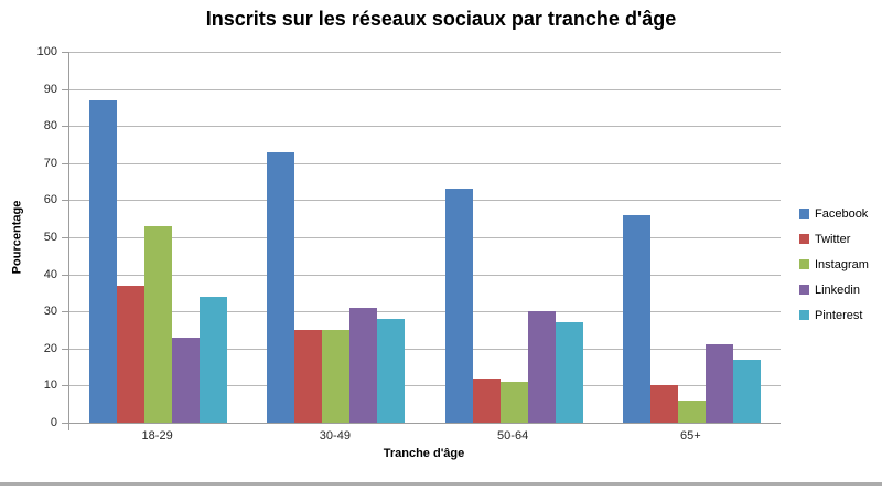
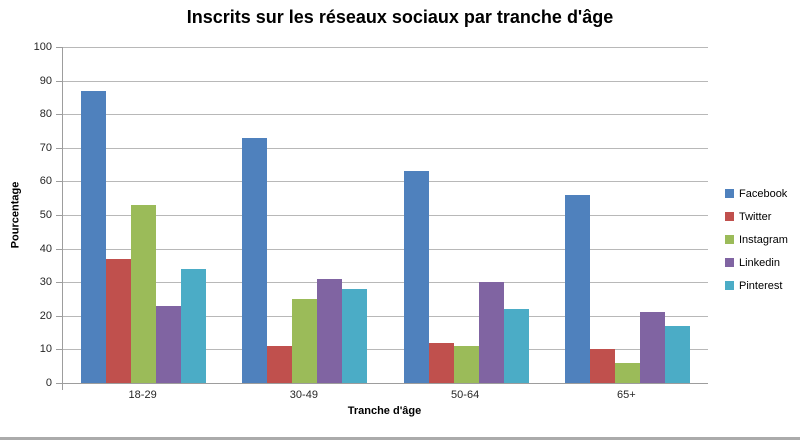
Twitter/30-49: 25 -> 11
Pinterest/50-64: 27 -> 22
